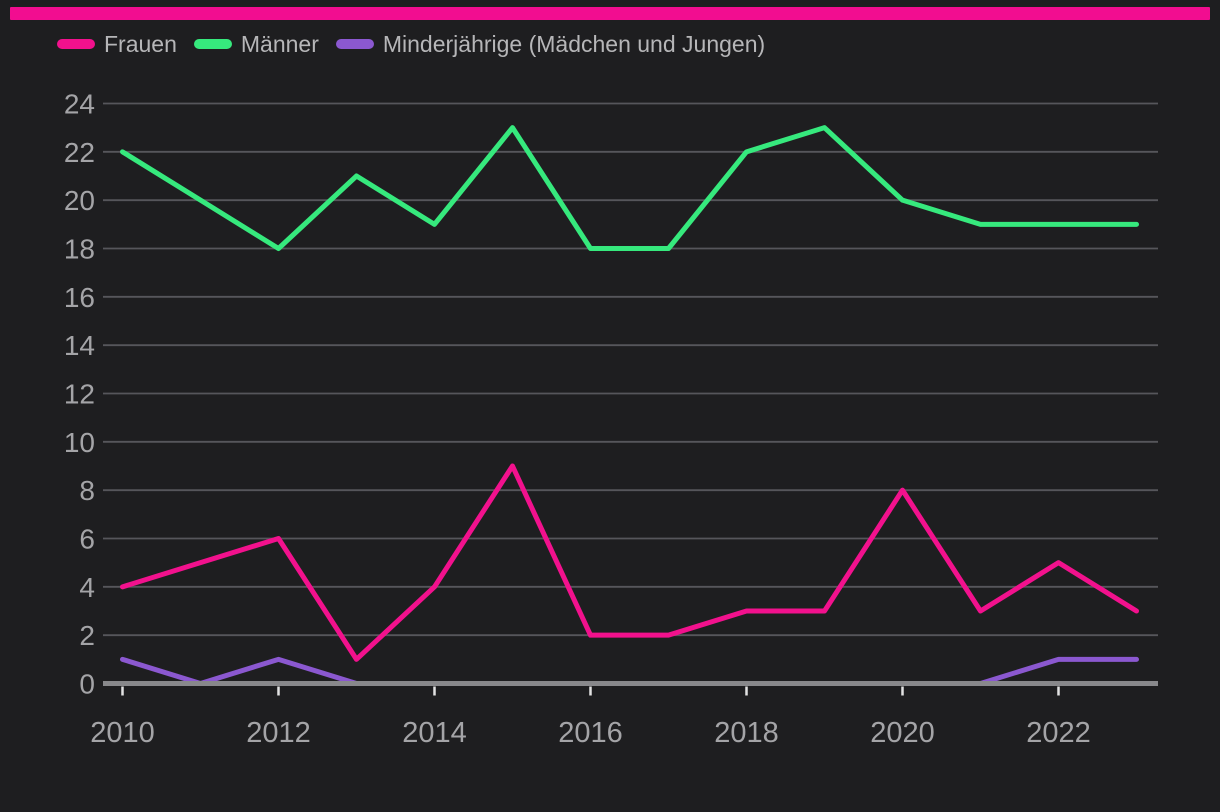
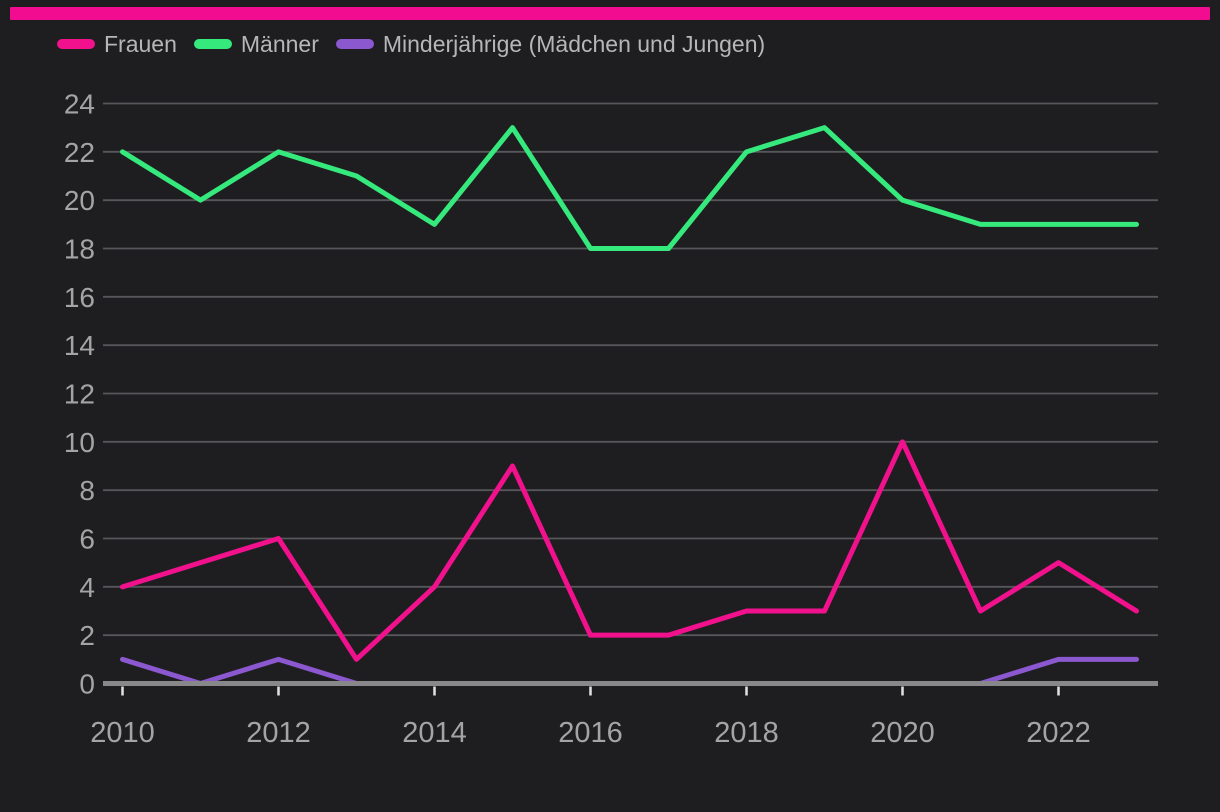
Männer/2012: 18 -> 22
Frauen/2020: 8 -> 10
